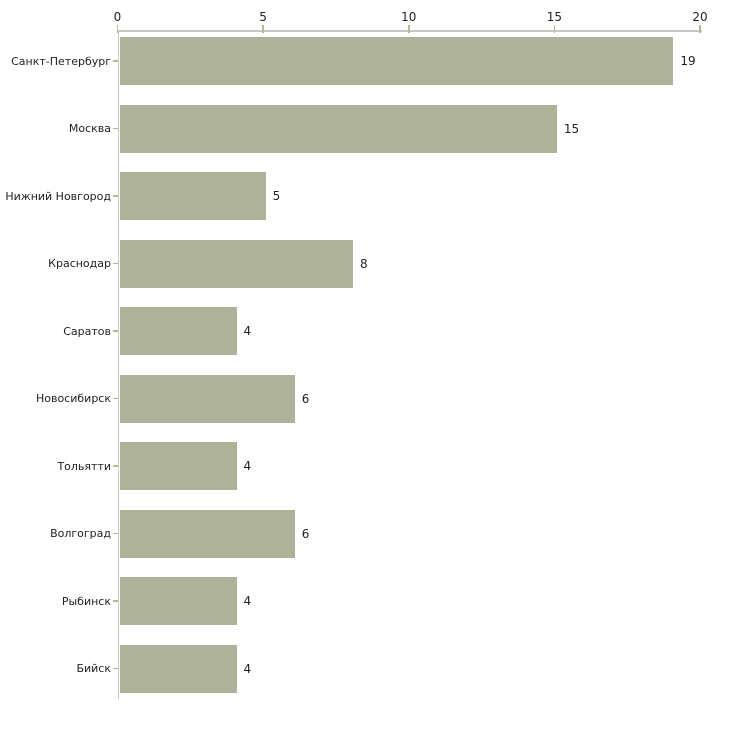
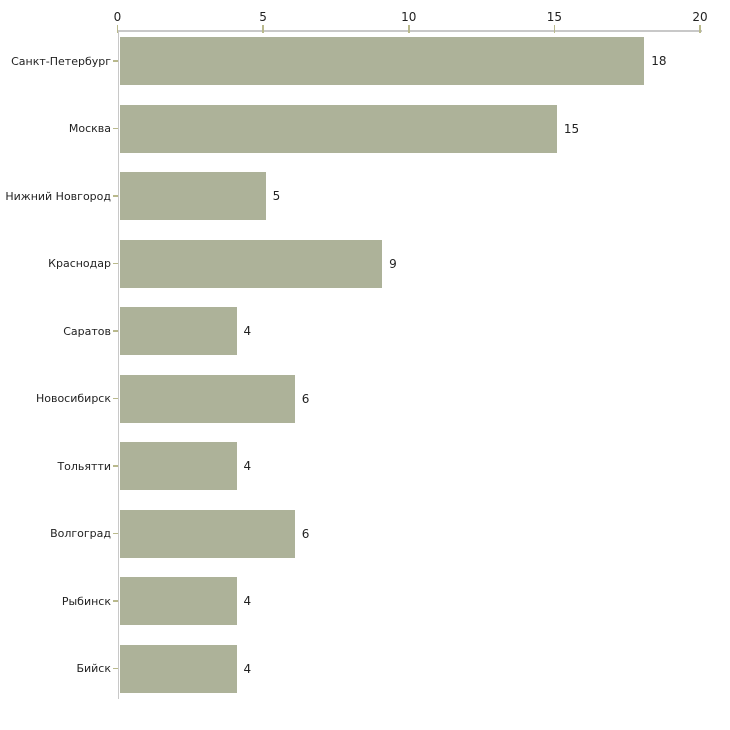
Санкт-Петербург: 19 -> 18
Краснодар: 8 -> 9
